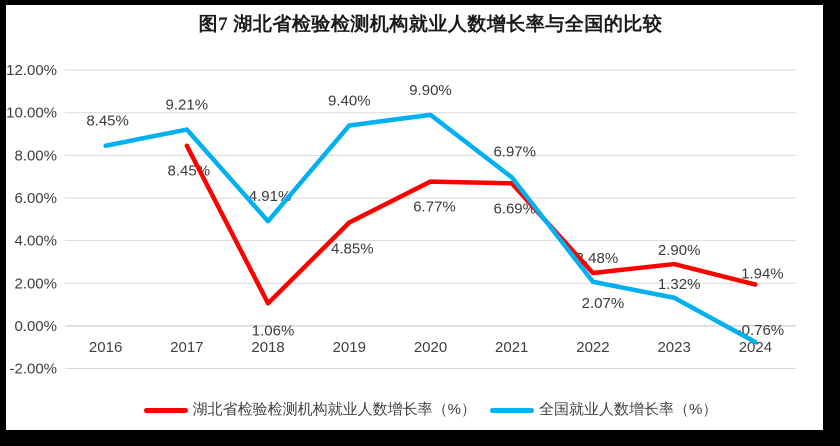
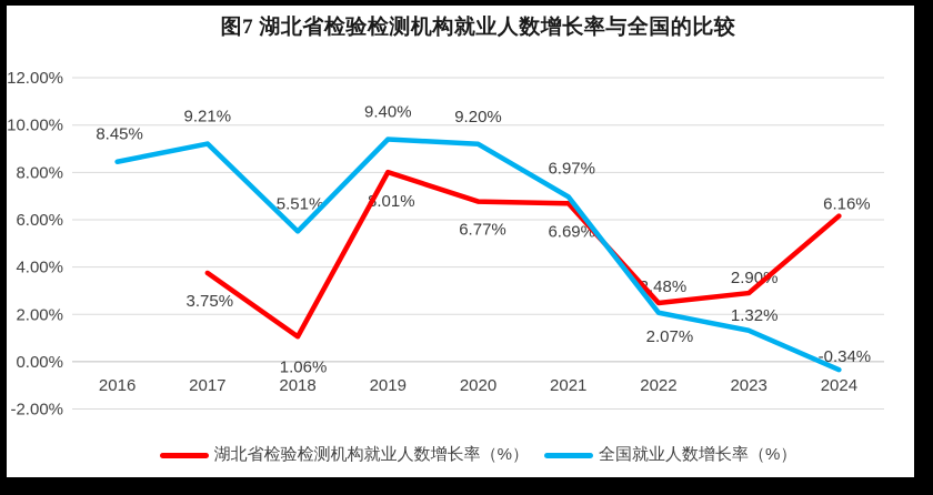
湖北省检验检测机构就业人数增长率（%）/2017: 8.45% -> 3.75%
全国就业人数增长率（%）/2018: 4.91% -> 5.51%
湖北省检验检测机构就业人数增长率（%）/2019: 4.85% -> 8.01%
全国就业人数增长率（%）/2020: 9.90% -> 9.20%
湖北省检验检测机构就业人数增长率（%）/2024: 1.94% -> 6.16%
全国就业人数增长率（%）/2024: -0.76% -> -0.34%
